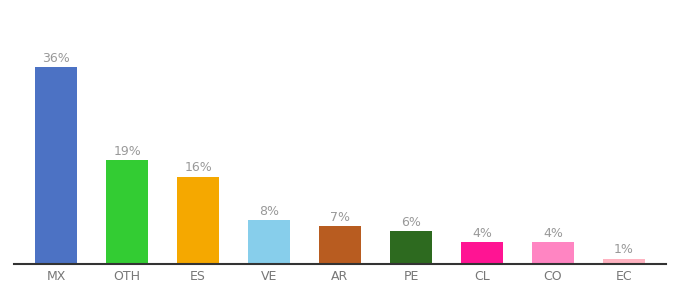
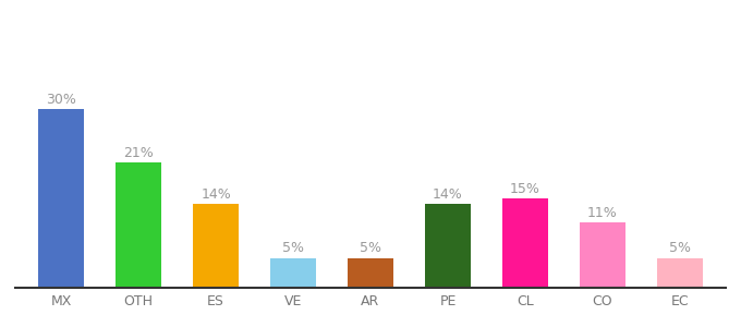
MX: 36% -> 30%
OTH: 19% -> 21%
ES: 16% -> 14%
VE: 8% -> 5%
AR: 7% -> 5%
PE: 6% -> 14%
CL: 4% -> 15%
CO: 4% -> 11%
EC: 1% -> 5%
